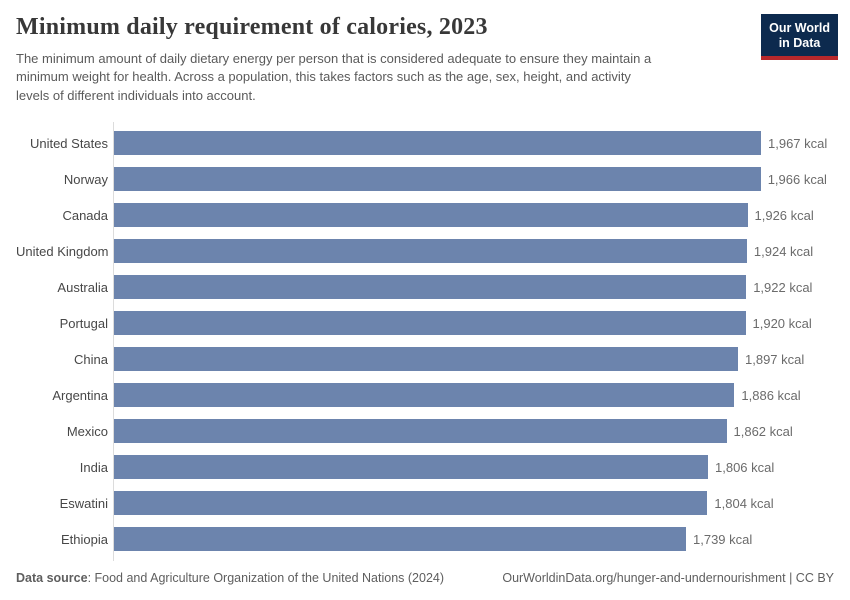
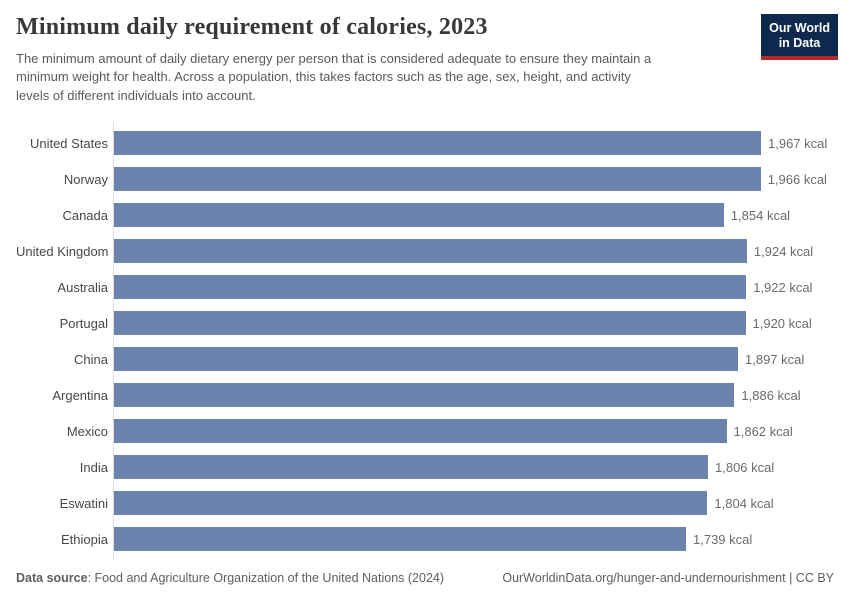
Canada: 1,926 -> 1,854
